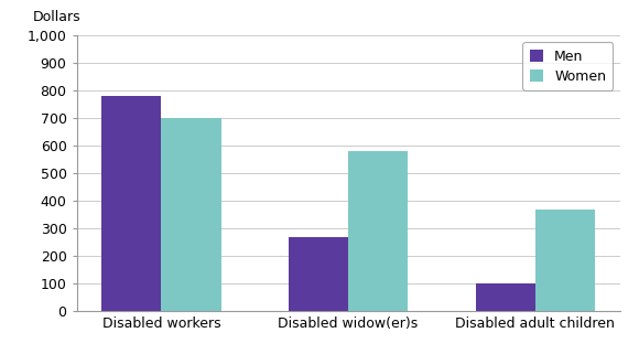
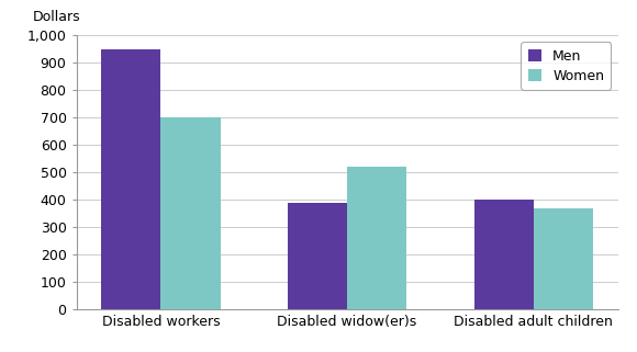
Men/Disabled workers: 780 -> 947
Men/Disabled widow(er)s: 270 -> 390
Women/Disabled widow(er)s: 580 -> 523
Men/Disabled adult children: 100 -> 401
